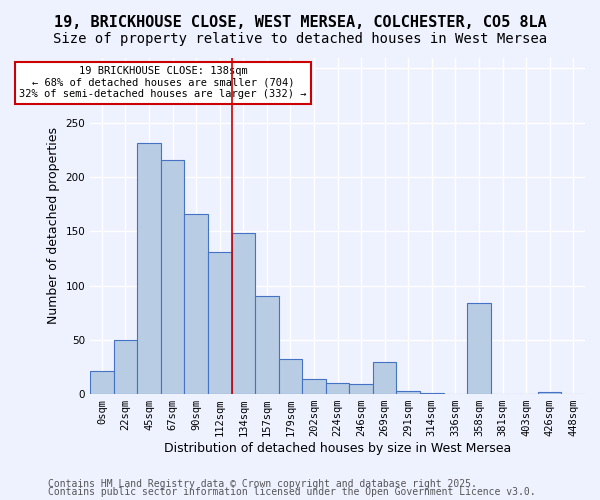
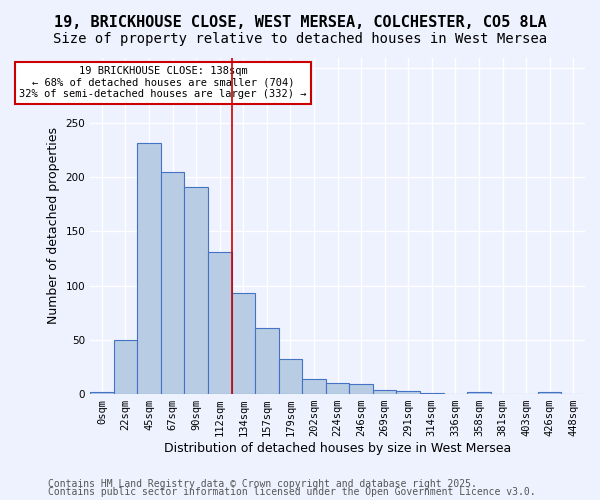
0sqm: 21 -> 2
67sqm: 216 -> 205
90sqm: 166 -> 191
134sqm: 148 -> 93
157sqm: 90 -> 61
269sqm: 30 -> 4
358sqm: 84 -> 2
